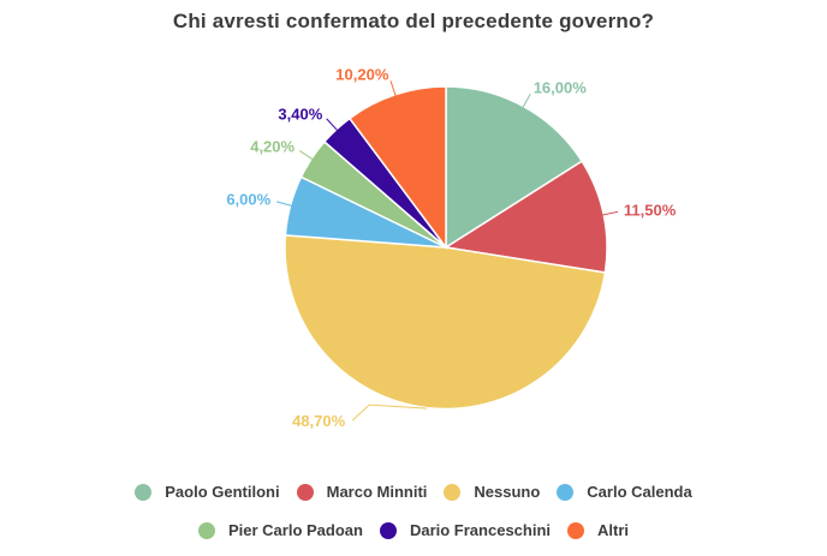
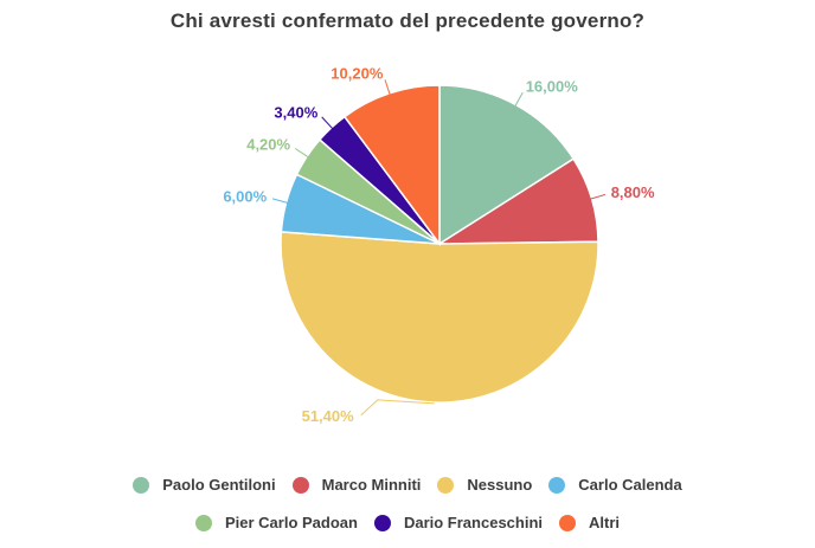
Marco Minniti: 11,50% -> 8,80%
Nessuno: 48,70% -> 51,40%
